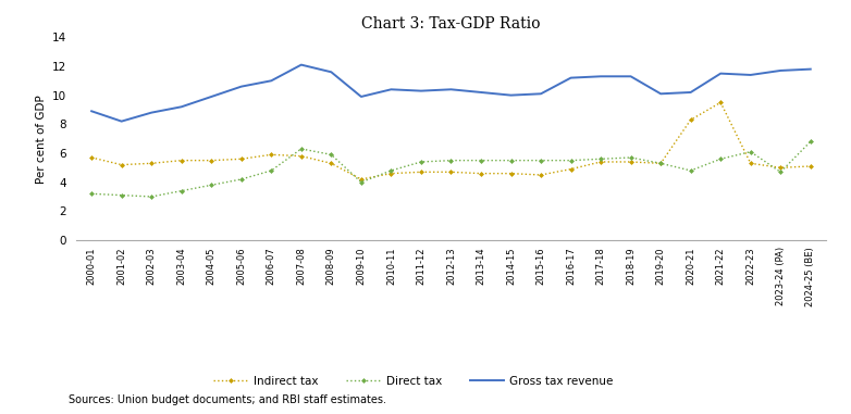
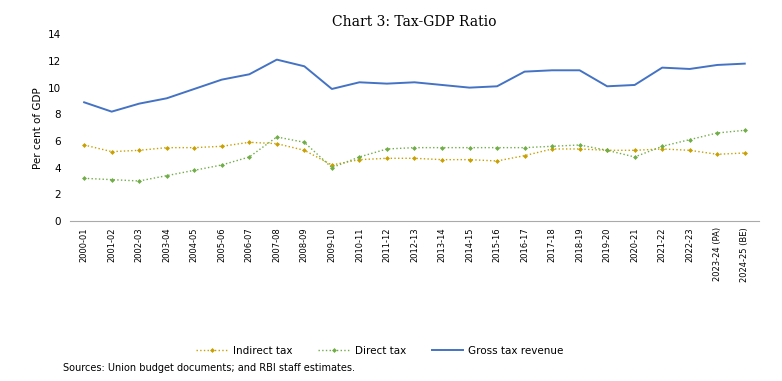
Indirect tax/2020-21: 8.3 -> 5.3
Indirect tax/2021-22: 9.5 -> 5.4
Direct tax/2023-24 (PA): 4.7 -> 6.6
